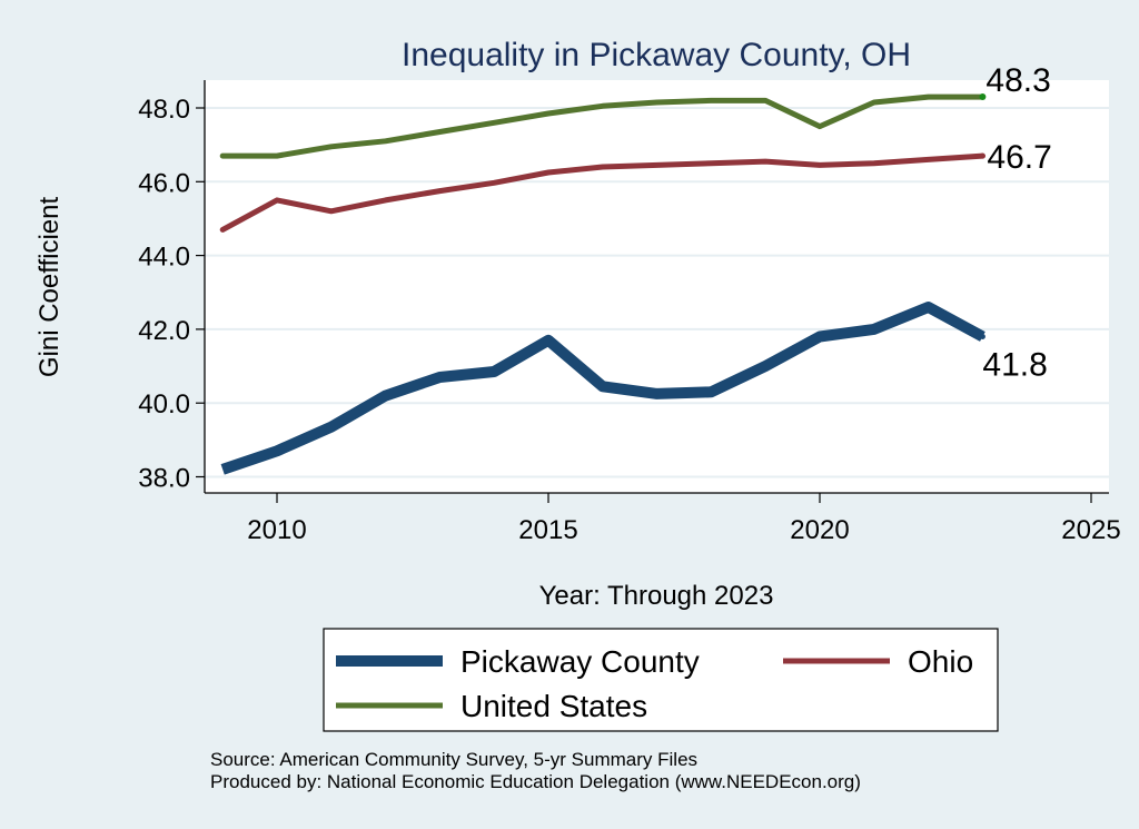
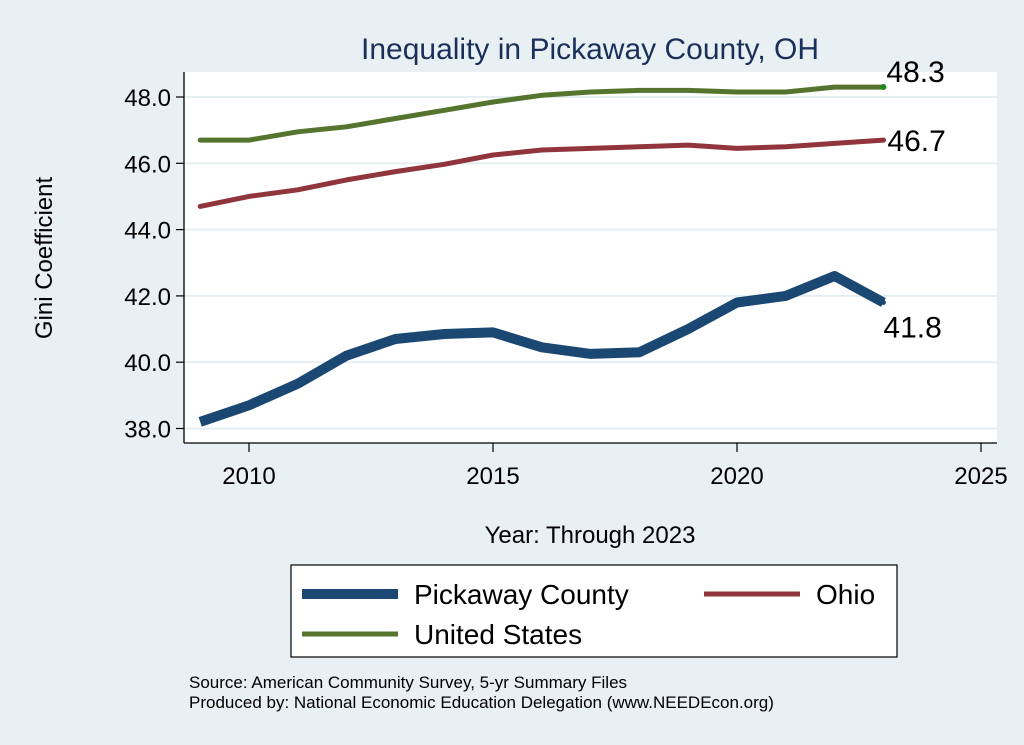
Ohio/2010: 45.5 -> 45.0
Pickaway County/2015: 41.7 -> 40.9
United States/2020: 47.5 -> 48.1
